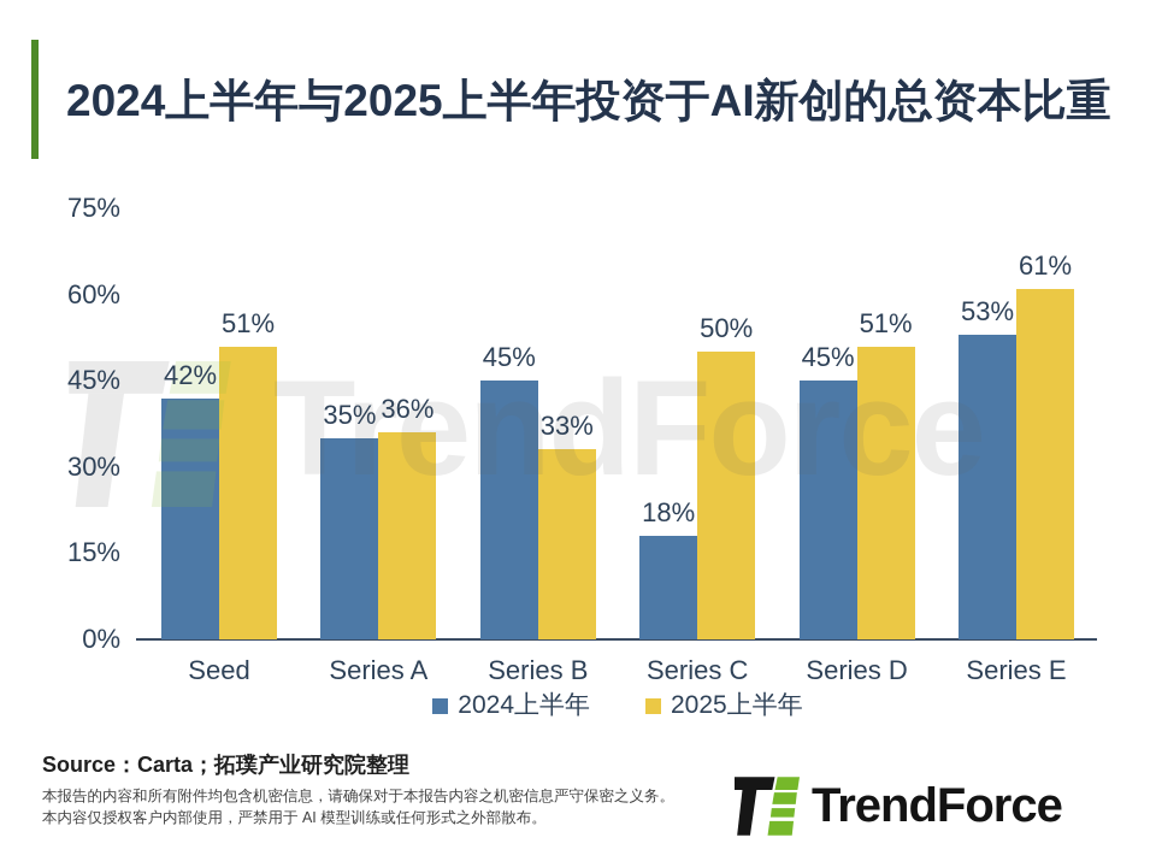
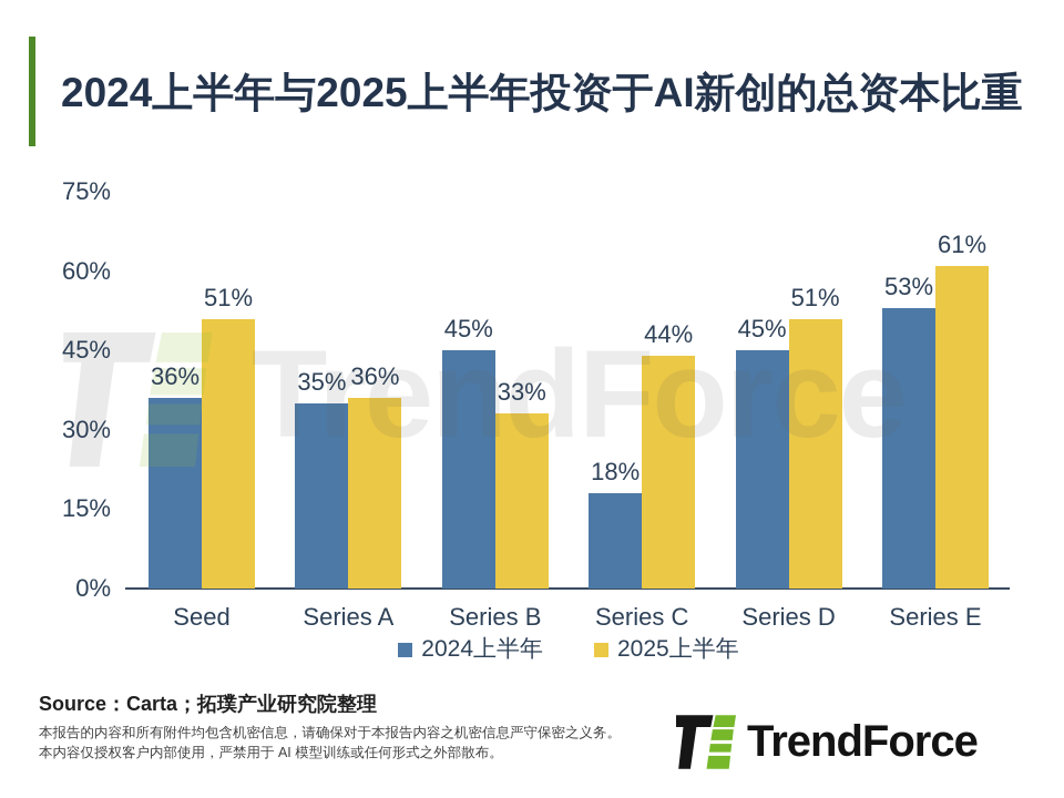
2024上半年/Seed: 42% -> 36%
2025上半年/Series C: 50% -> 44%
